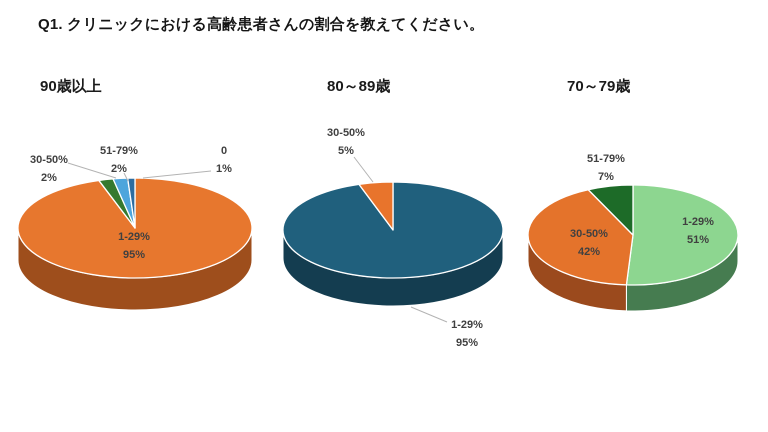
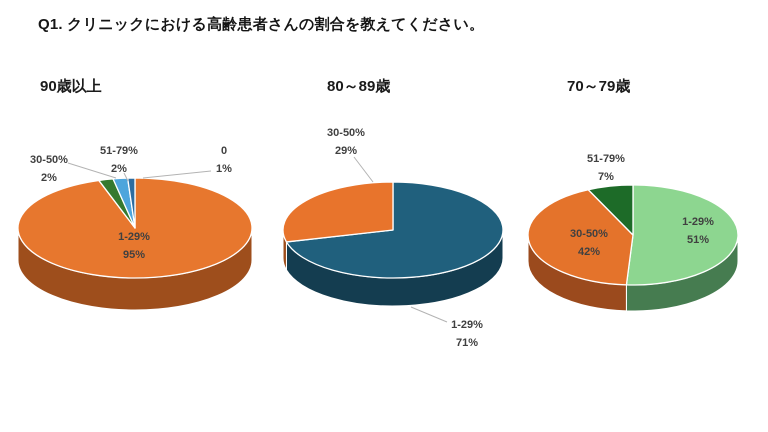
80～89歳/1-29%: 95% -> 71%
80～89歳/30-50%: 5% -> 29%
